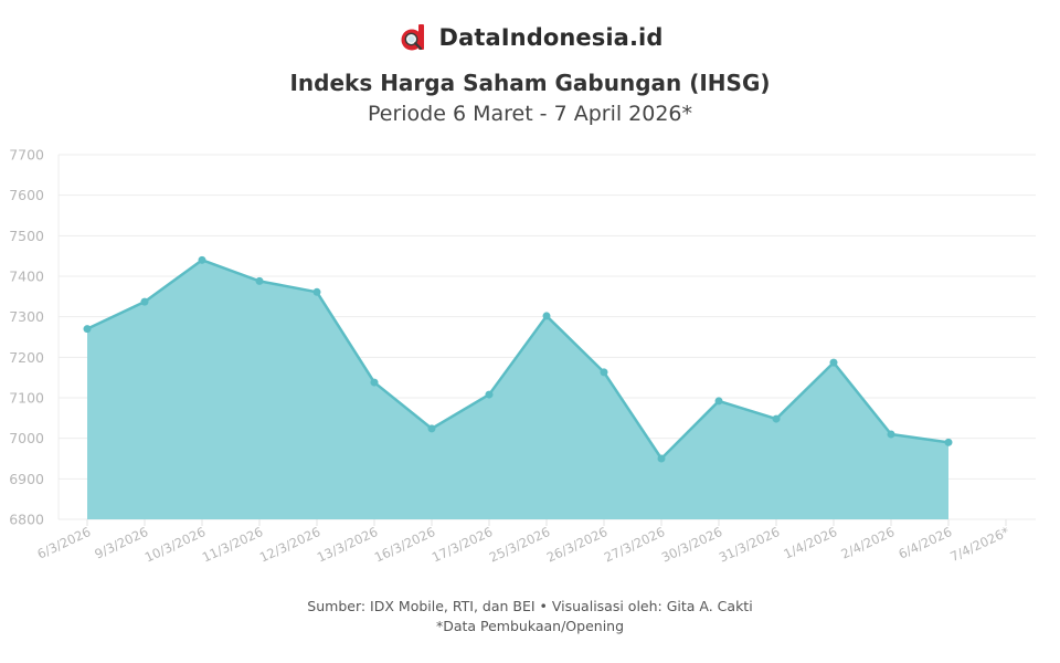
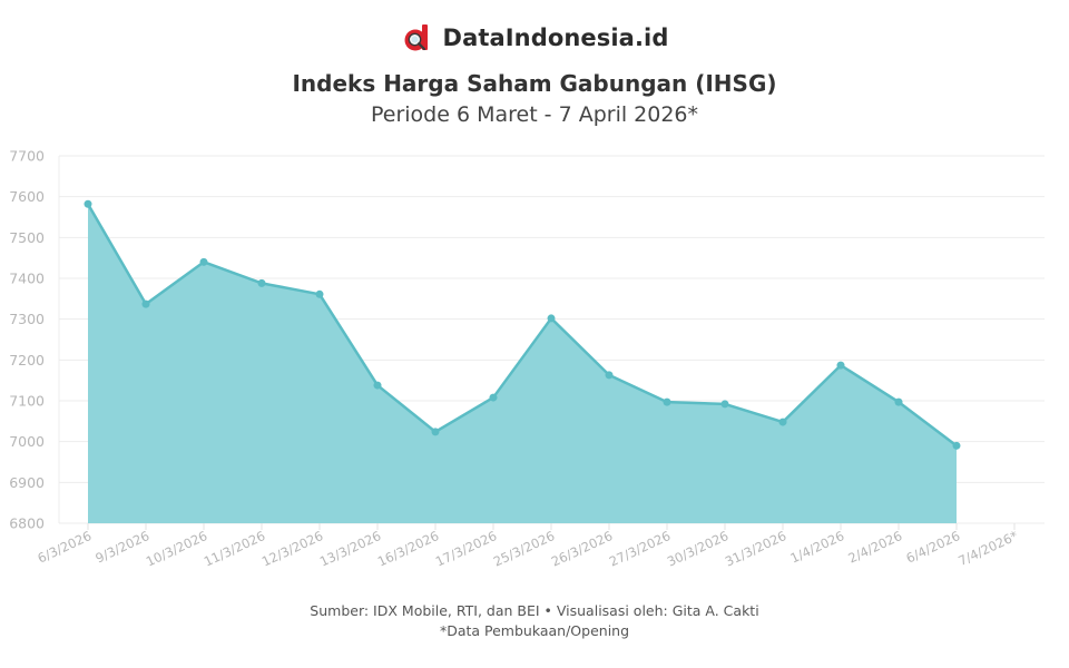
6/3/2026: 7270 -> 7580
27/3/2026: 6950 -> 7100
2/4/2026: 7010 -> 7100
